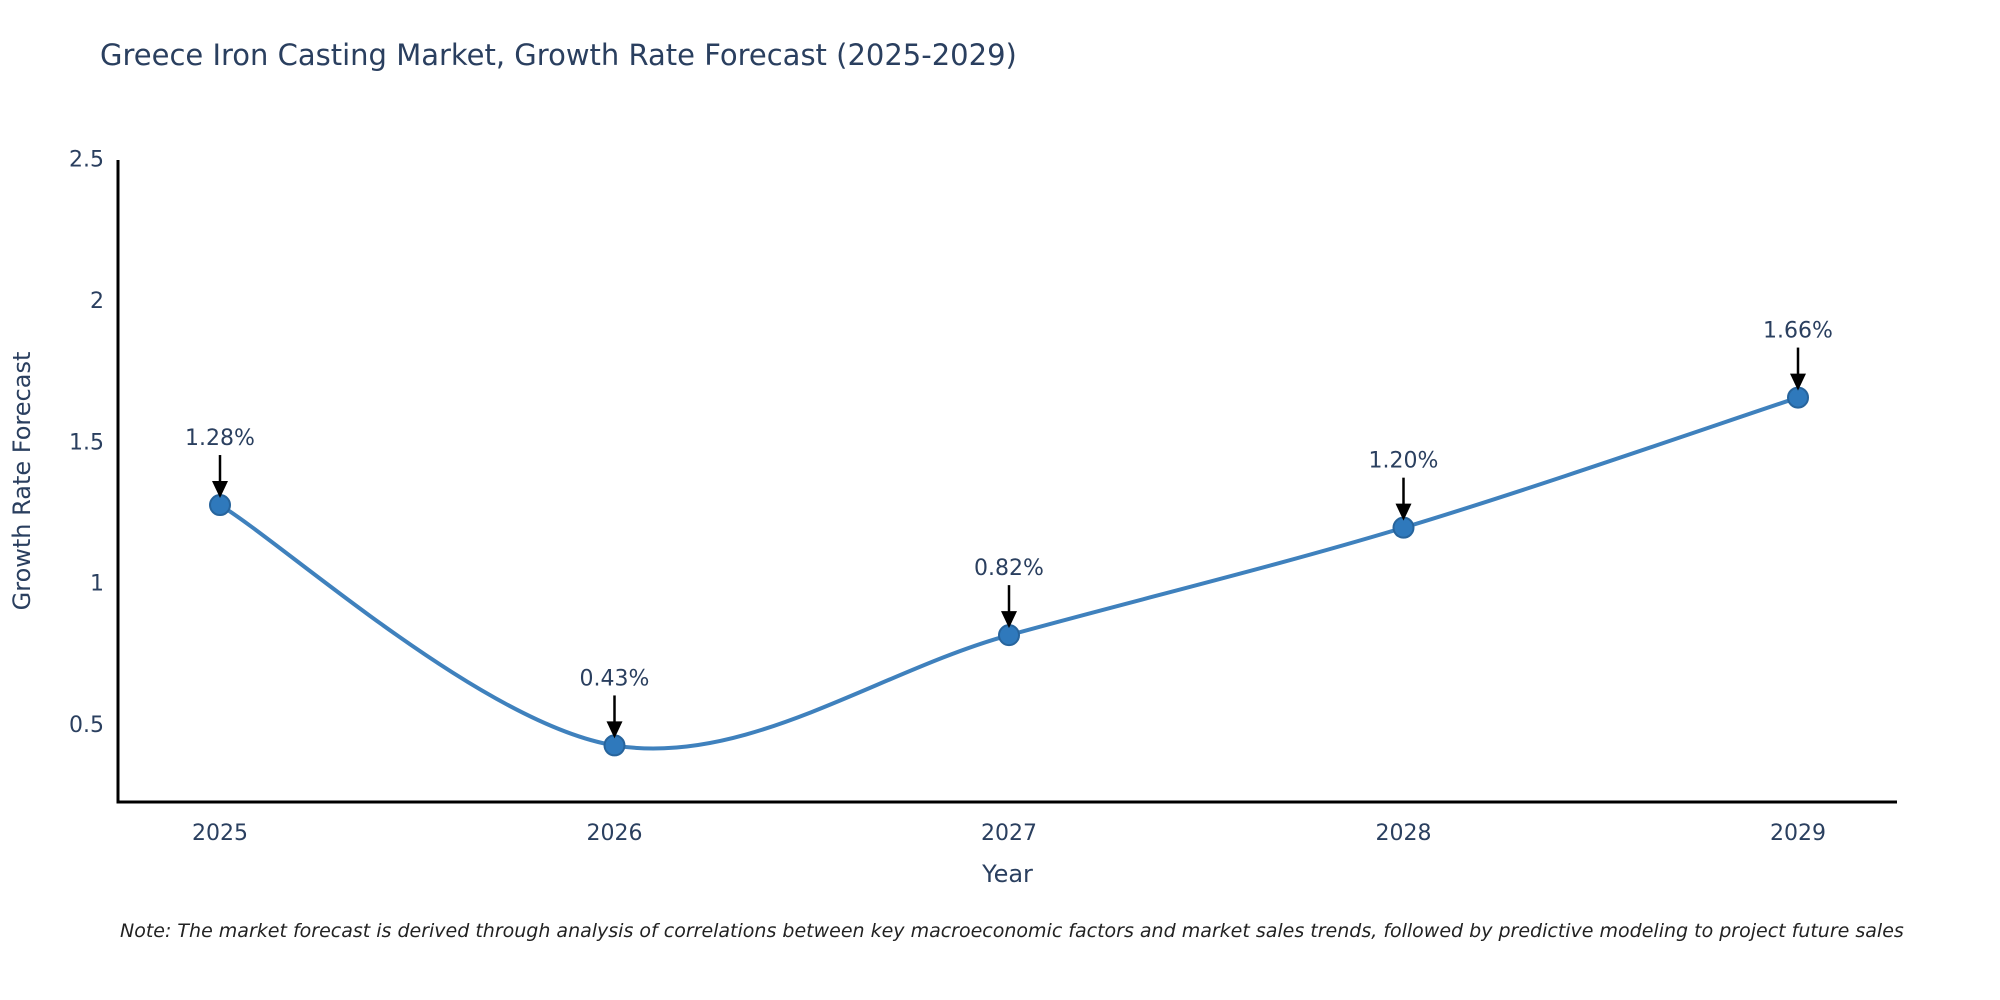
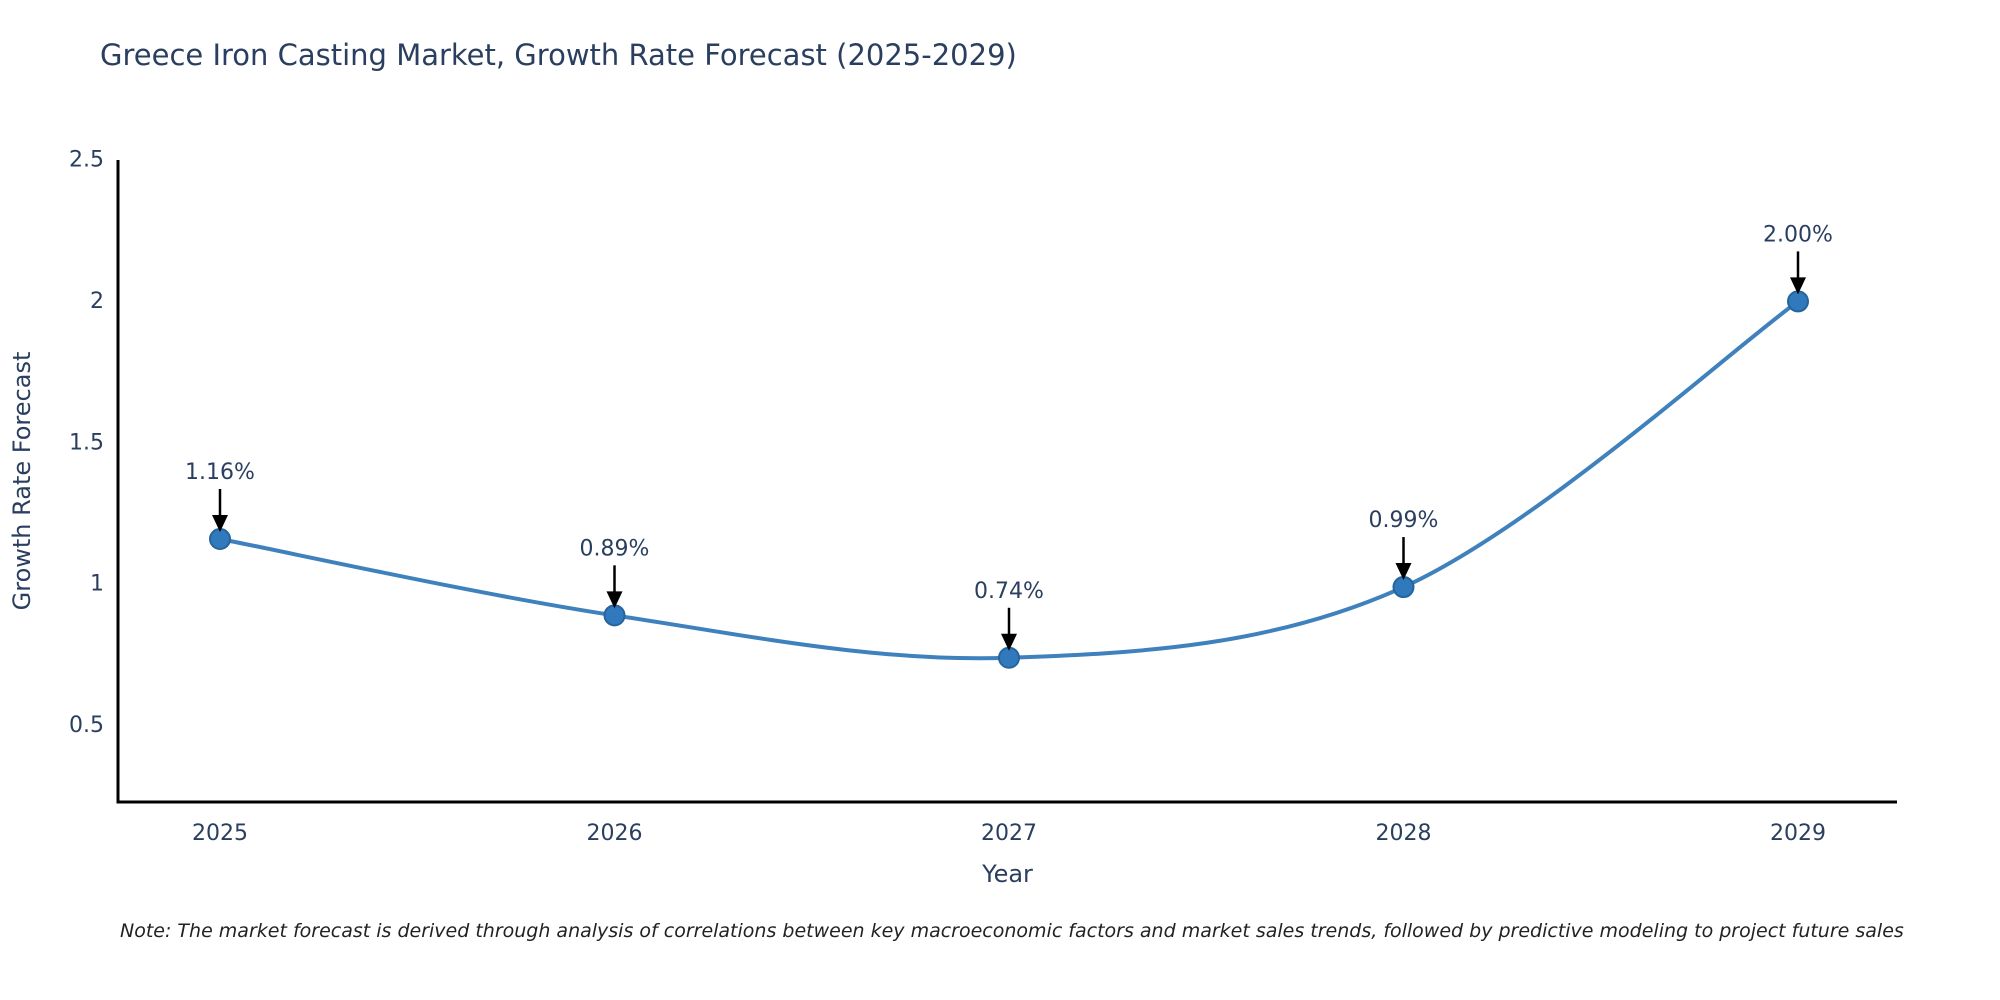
2025: 1.28% -> 1.16%
2026: 0.43% -> 0.89%
2027: 0.82% -> 0.74%
2028: 1.20% -> 0.99%
2029: 1.66% -> 2.00%
